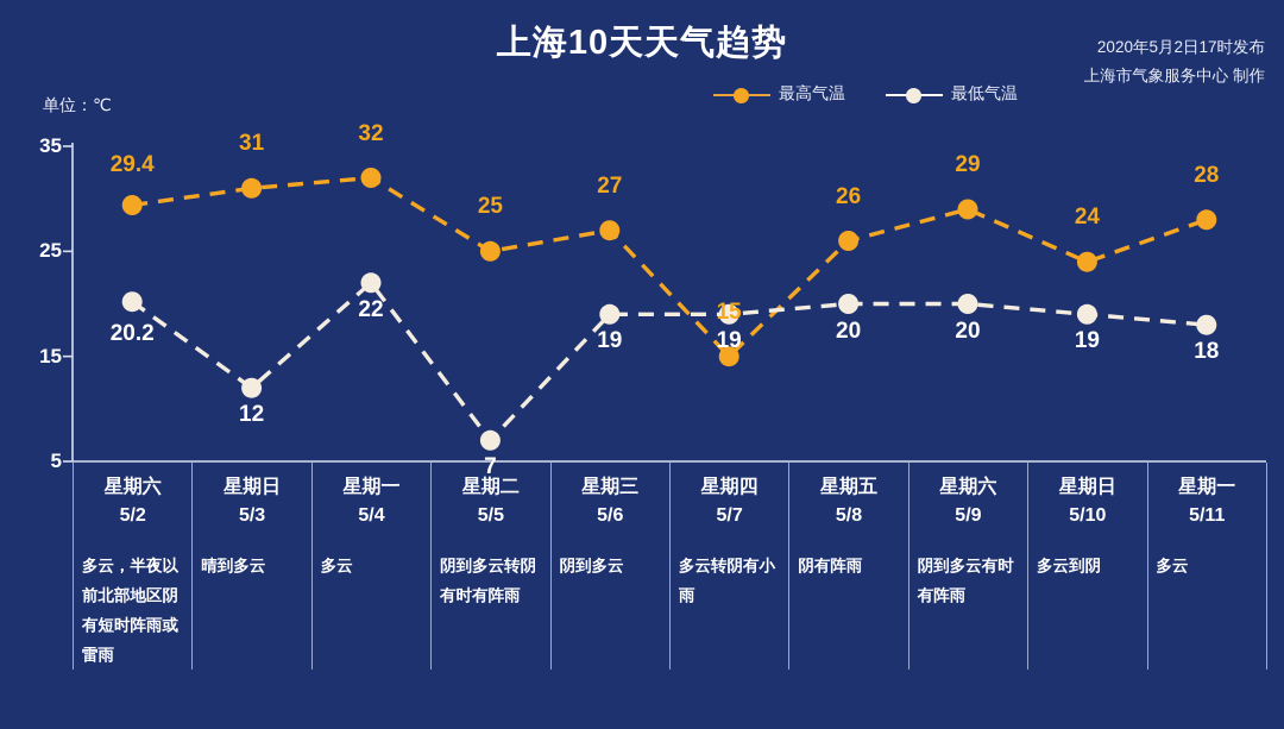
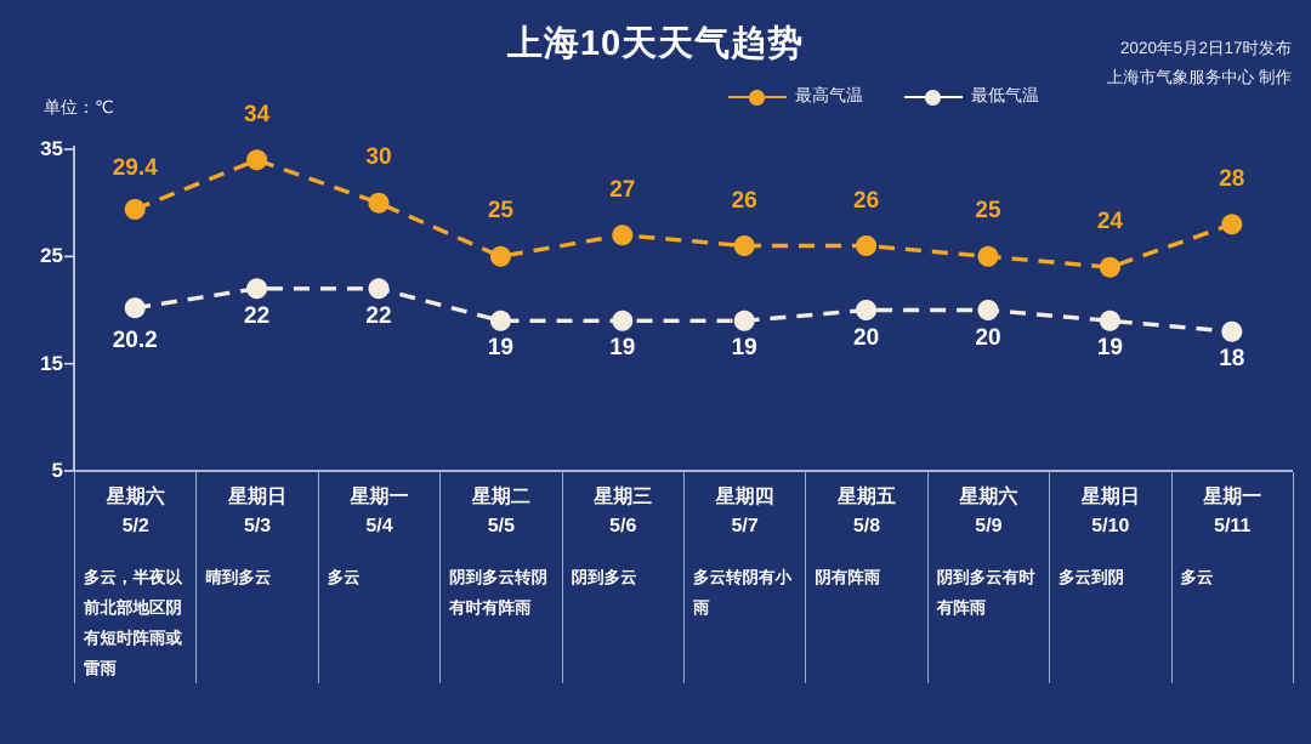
最高气温/5/3: 31 -> 34
最低气温/5/3: 12 -> 22
最高气温/5/4: 32 -> 30
最低气温/5/5: 7 -> 19
最高气温/5/7: 15 -> 26
最高气温/5/9: 29 -> 25
